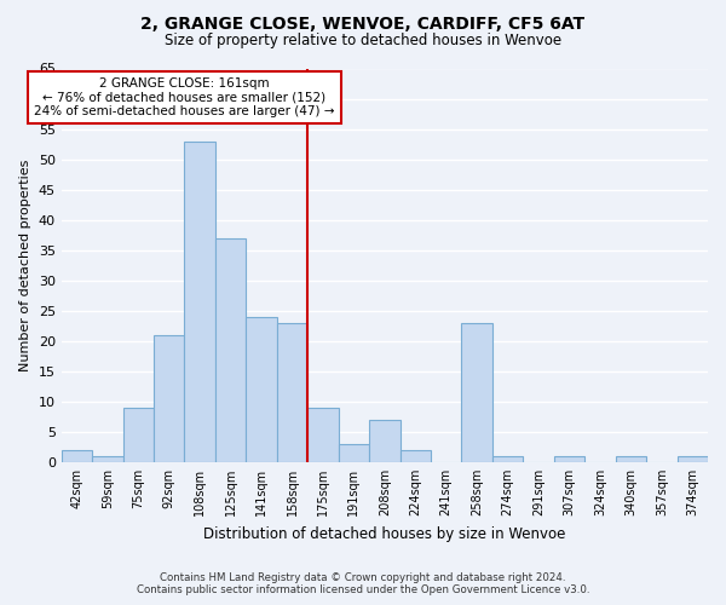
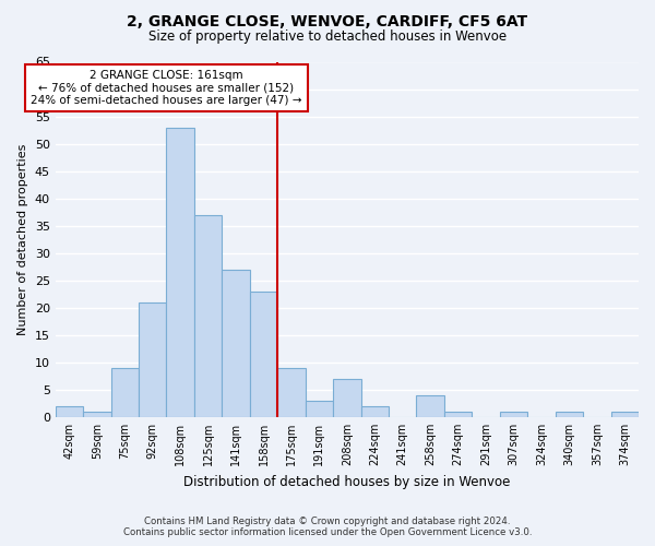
141sqm: 24 -> 27
258sqm: 23 -> 4
